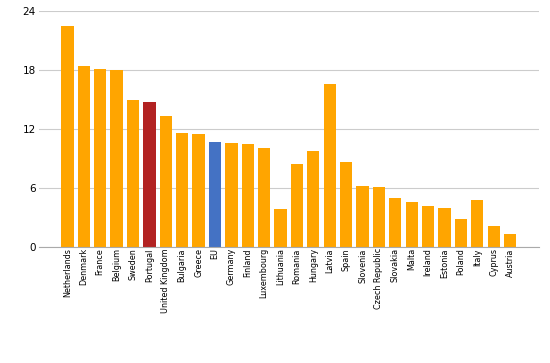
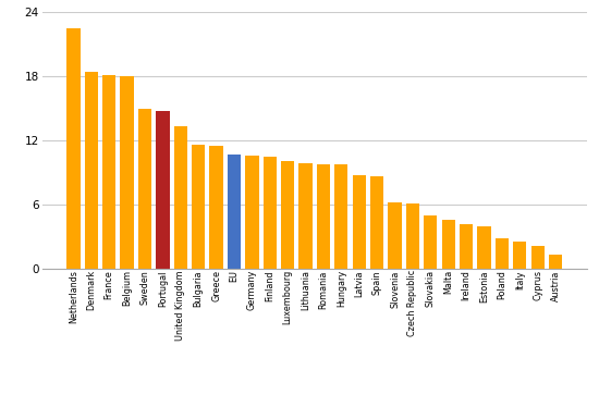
Lithuania: 3.8 -> 9.8
Romania: 8.4 -> 9.7
Latvia: 16.6 -> 8.7
Italy: 4.8 -> 2.5
